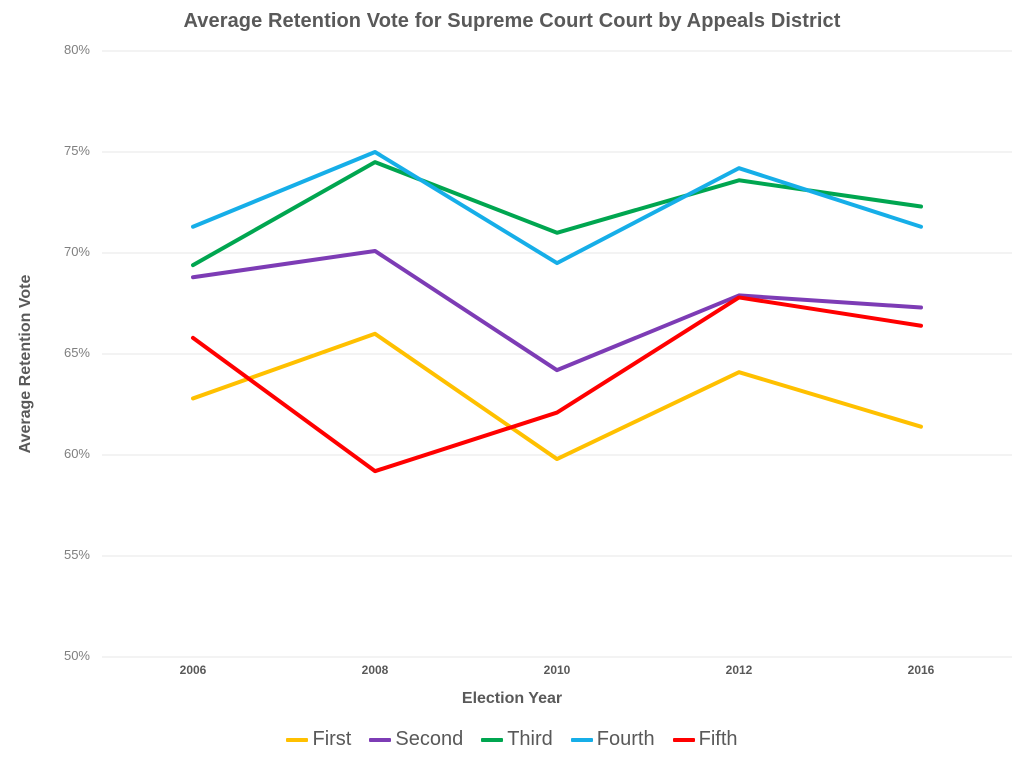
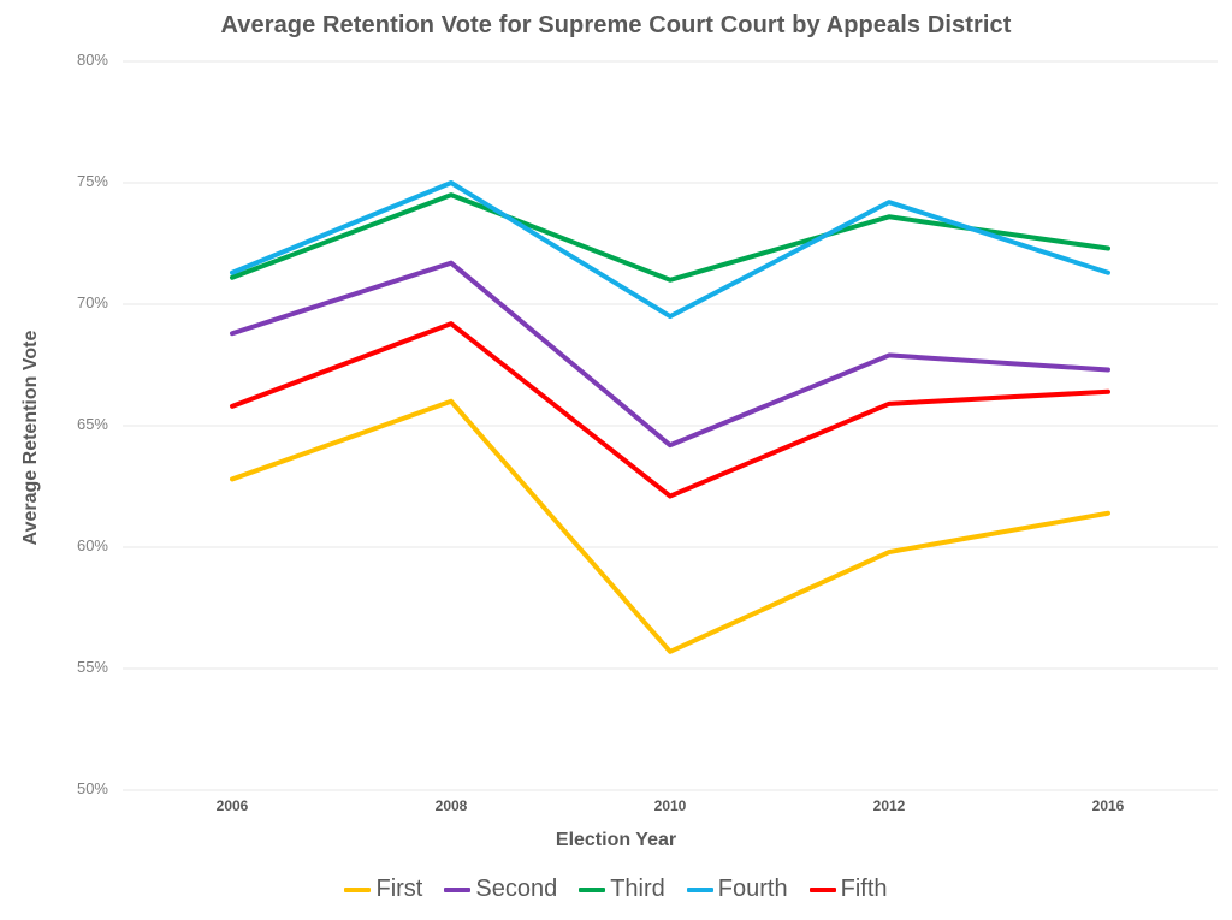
Third/2006: 69.4% -> 71.1%
Second/2008: 70.1% -> 71.7%
Fifth/2008: 59.2% -> 69.2%
First/2010: 59.8% -> 55.7%
First/2012: 64.1% -> 59.8%
Fifth/2012: 67.8% -> 65.9%
